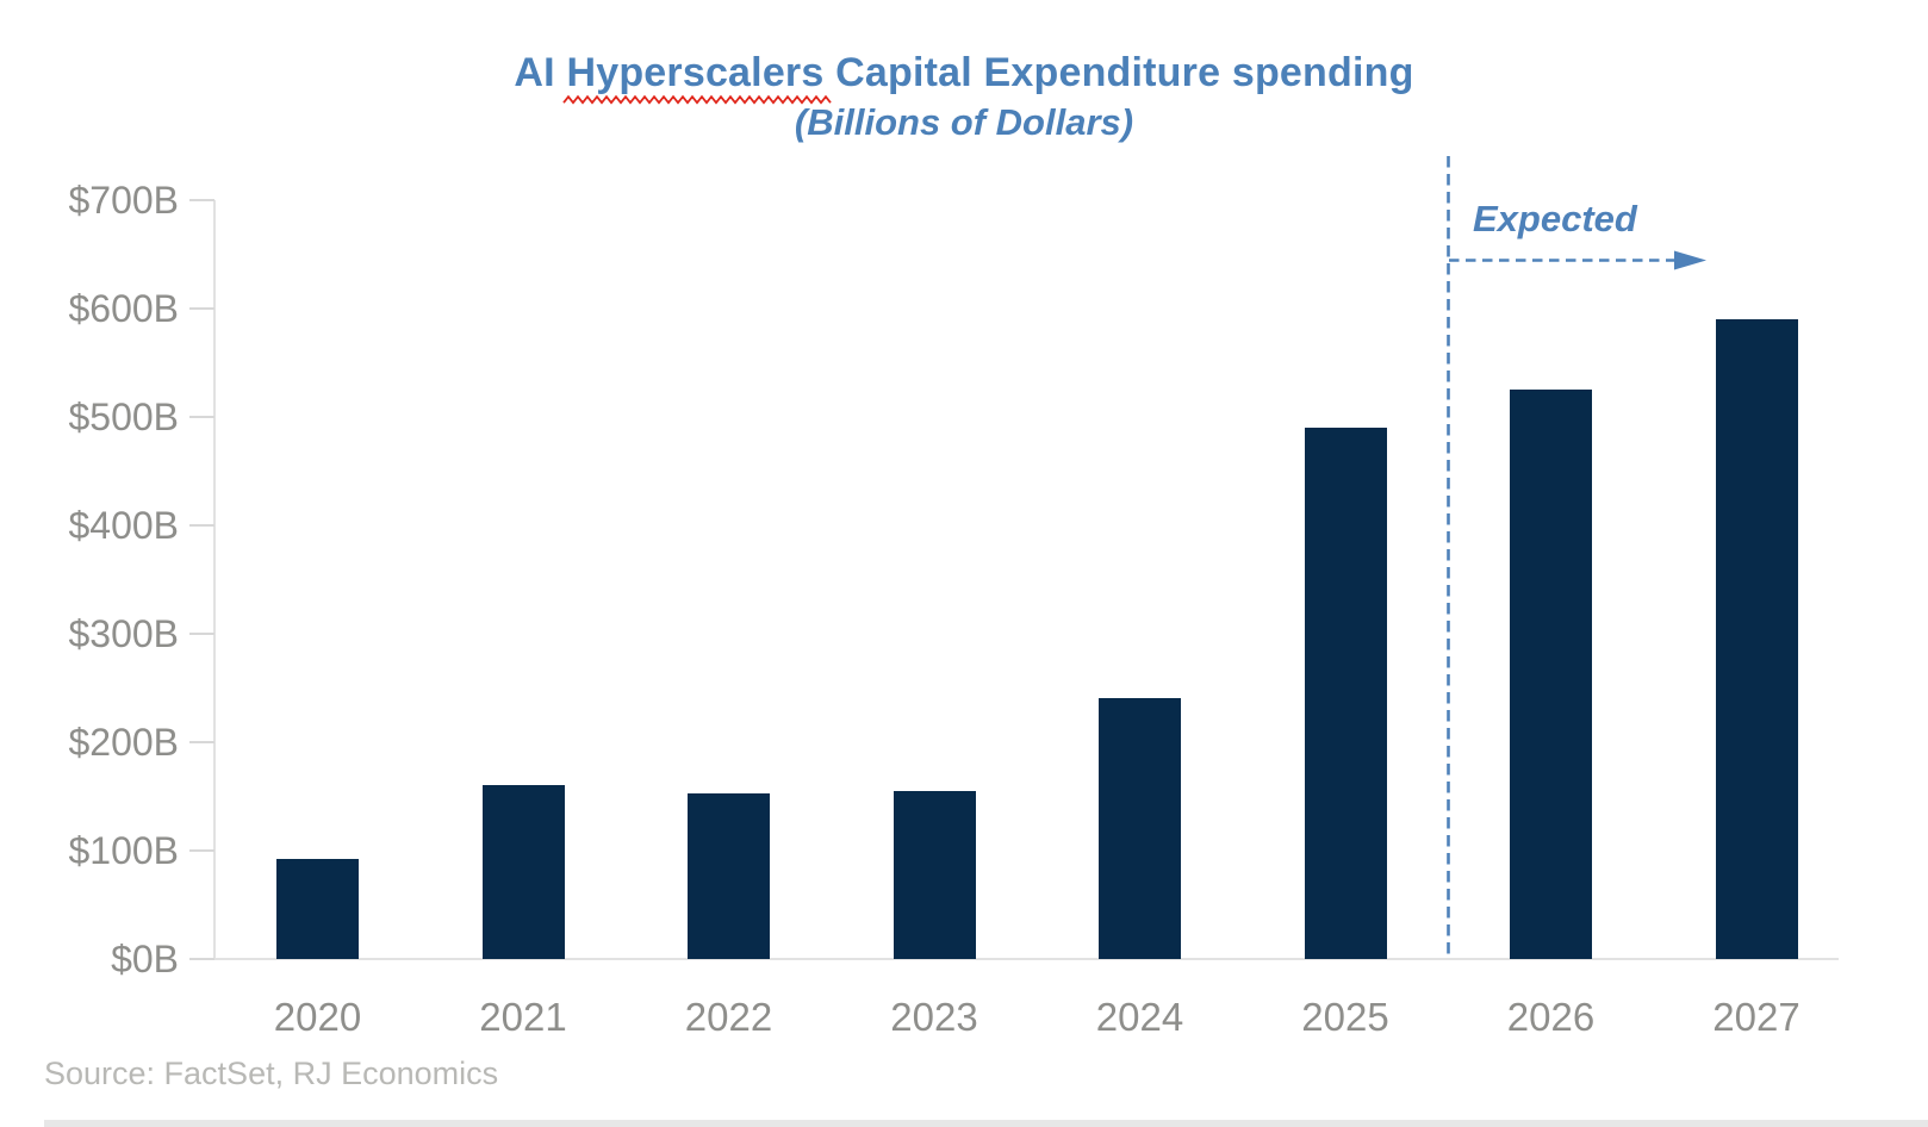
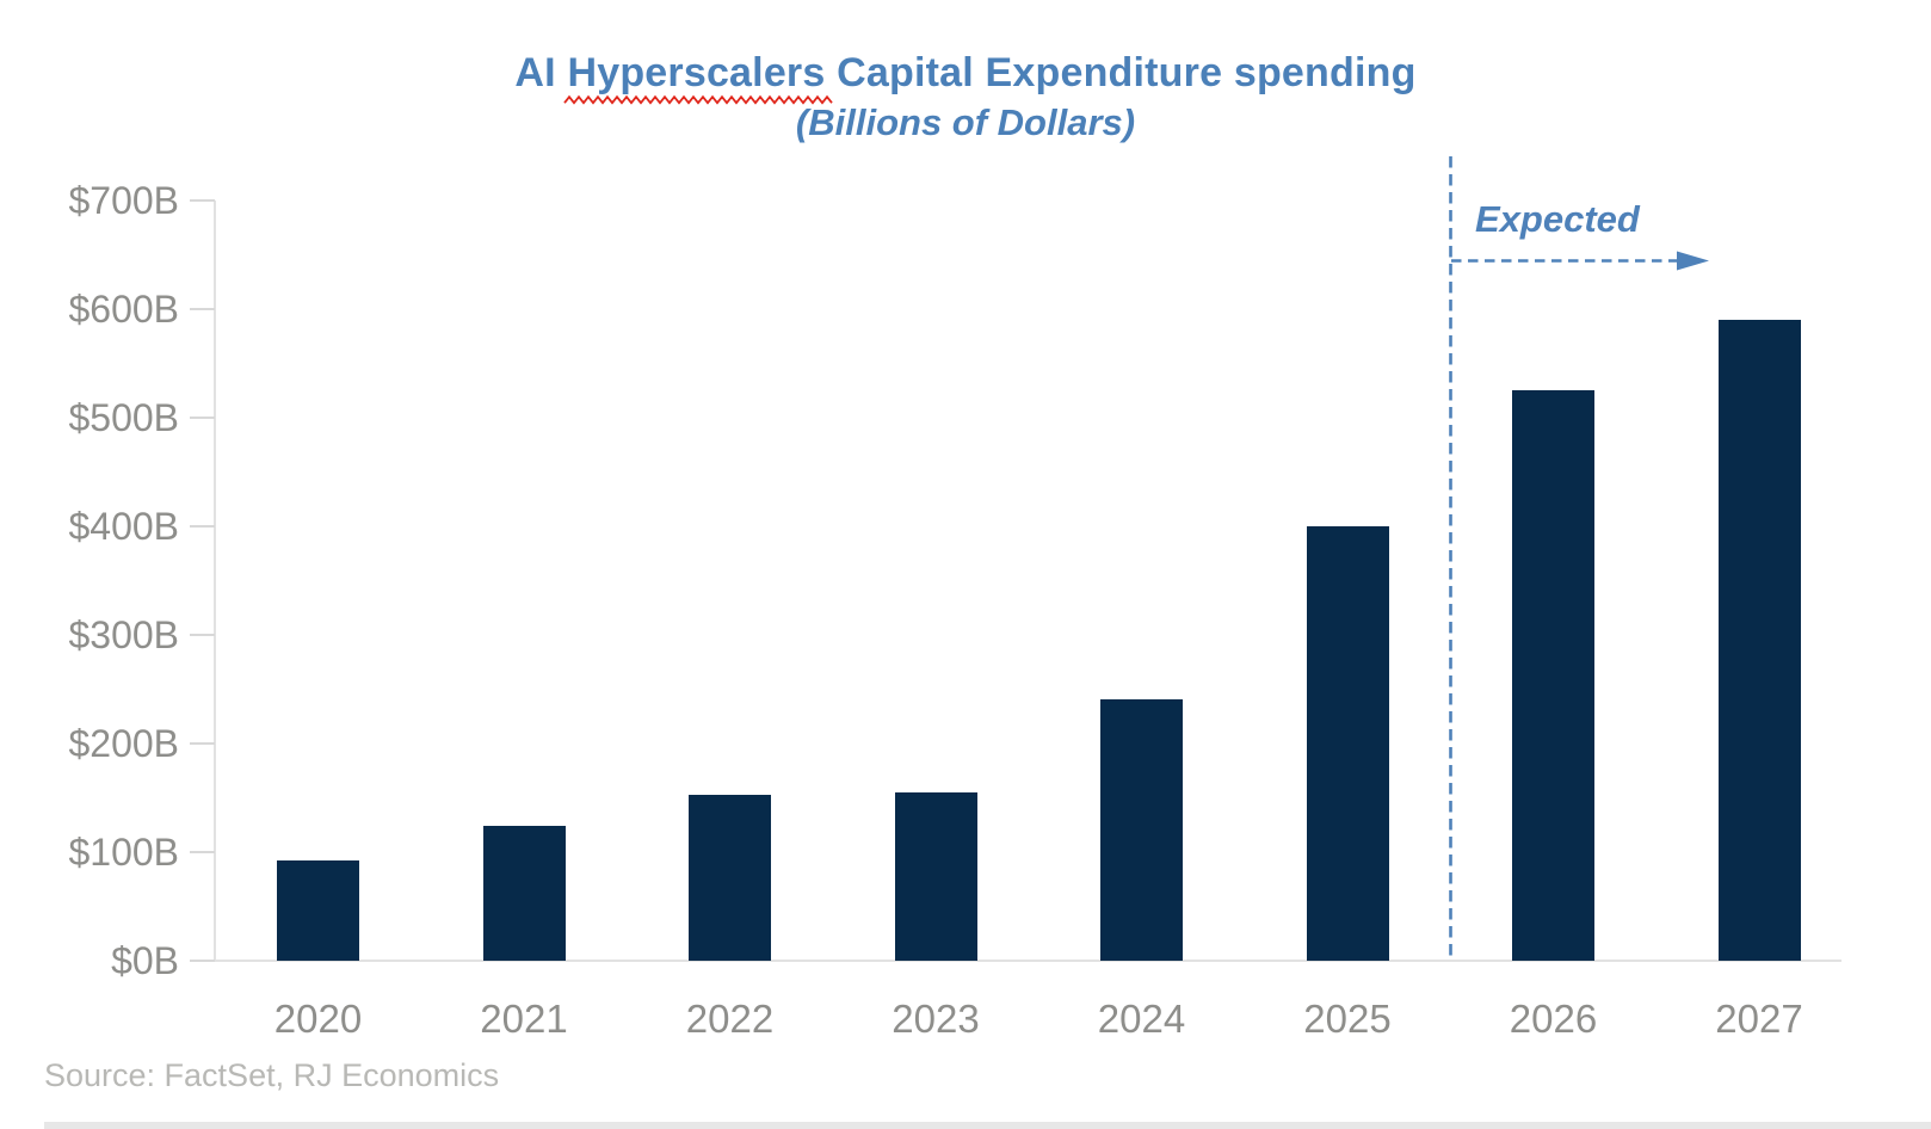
2021: $160B -> $120B
2025: $490B -> $400B
